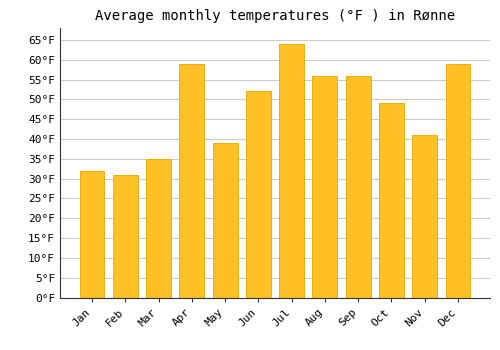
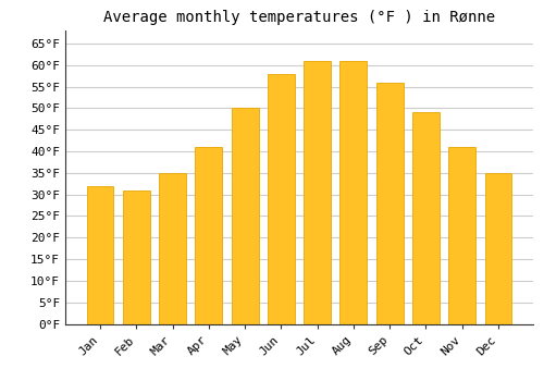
Apr: 59°F -> 41°F
May: 39°F -> 50°F
Jun: 52°F -> 58°F
Jul: 64°F -> 61°F
Aug: 56°F -> 61°F
Dec: 59°F -> 35°F
